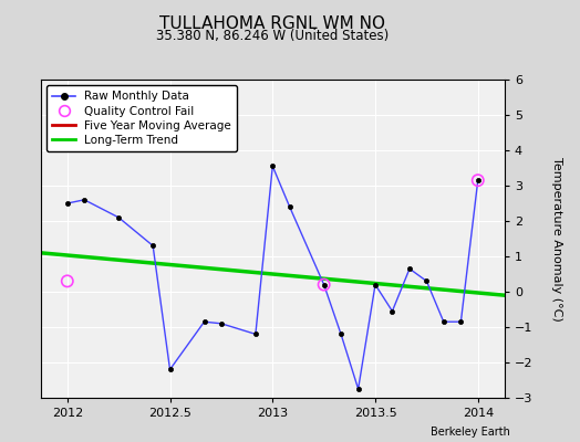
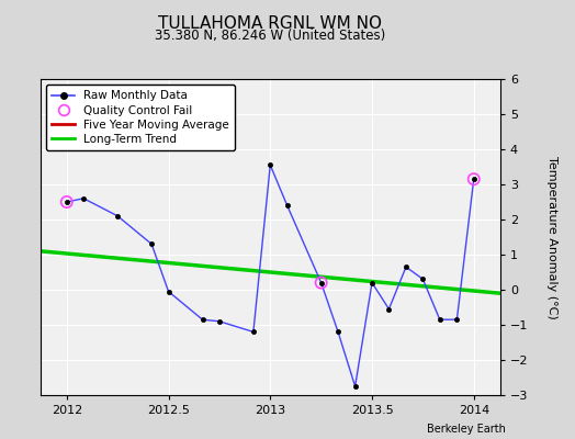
Quality Control Fail/2012: 0.30 -> 2.50
Raw Monthly Data/2012.5: -2.20 -> -0.05
